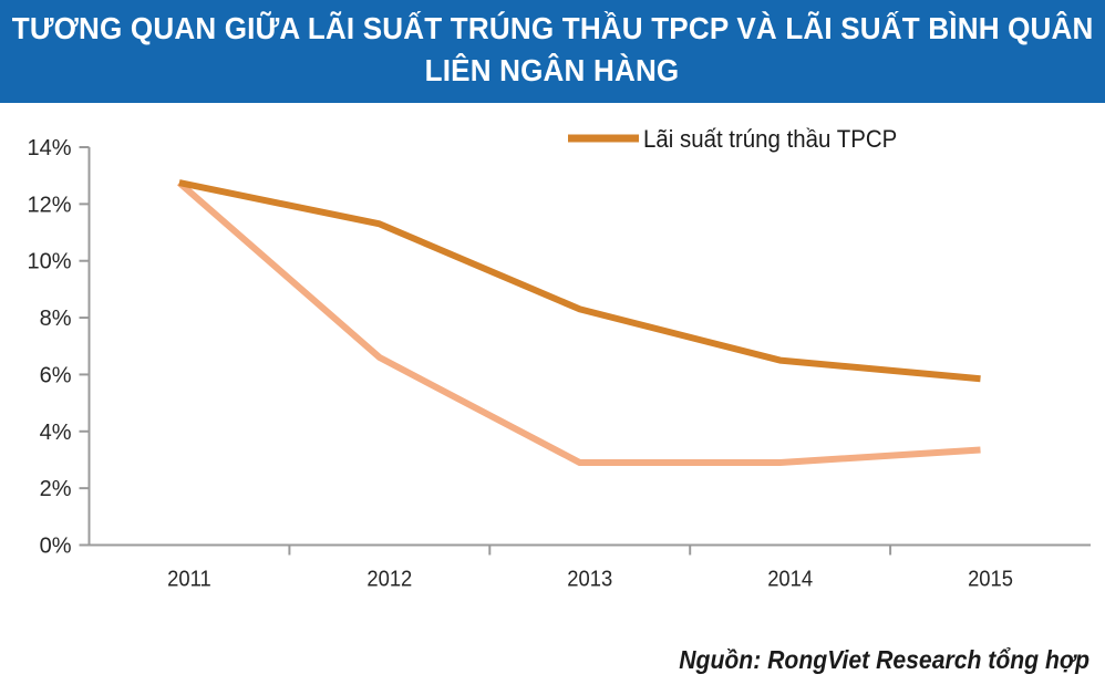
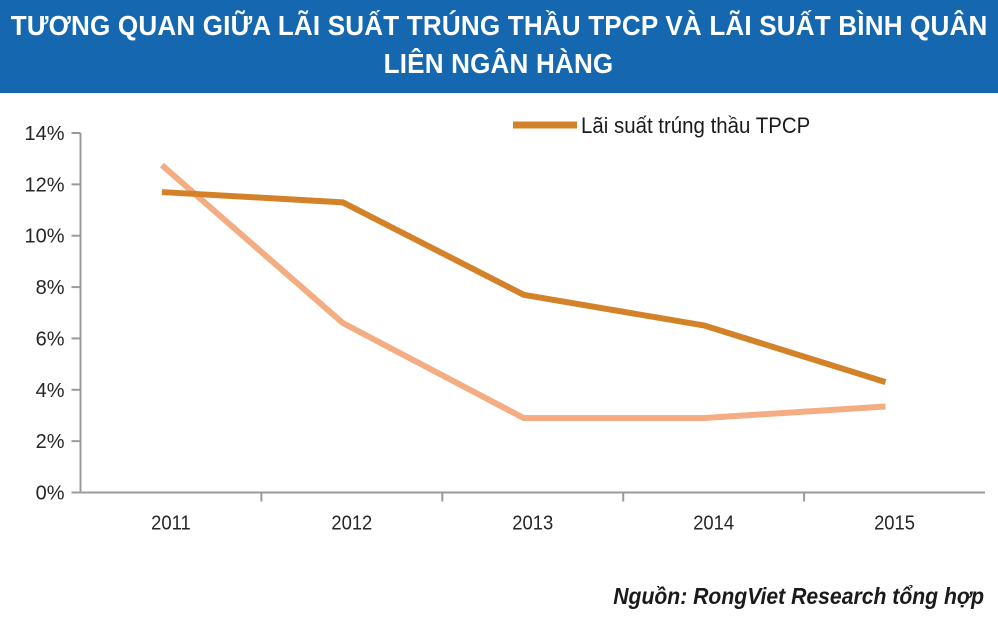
Lãi suất trúng thầu TPCP/2011: 12.8% -> 11.7%
Lãi suất trúng thầu TPCP/2013: 8.3% -> 7.7%
Lãi suất trúng thầu TPCP/2015: 5.8% -> 4.3%
